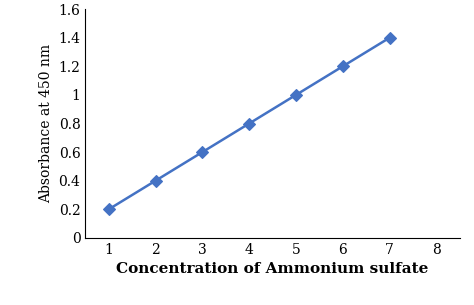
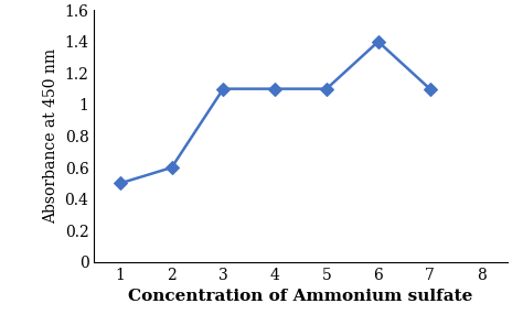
1: 0.2 -> 0.5
2: 0.4 -> 0.6
3: 0.6 -> 1.1
4: 0.8 -> 1.1
5: 1.0 -> 1.1
6: 1.2 -> 1.4
7: 1.4 -> 1.1
